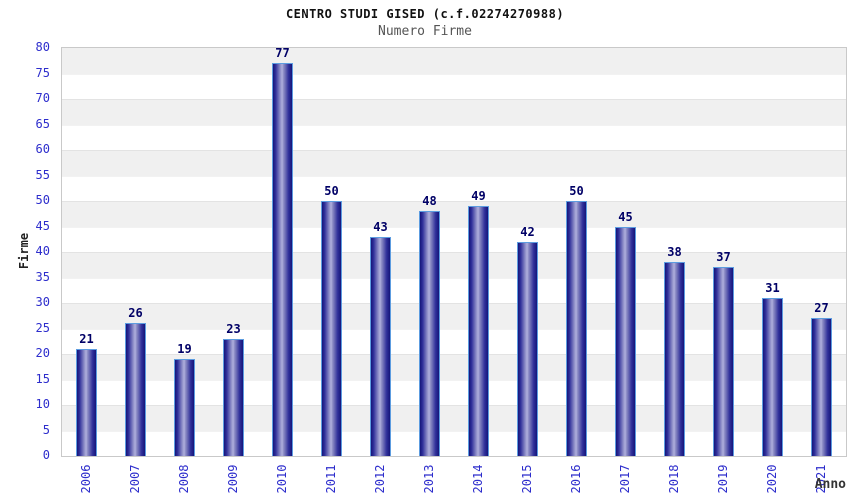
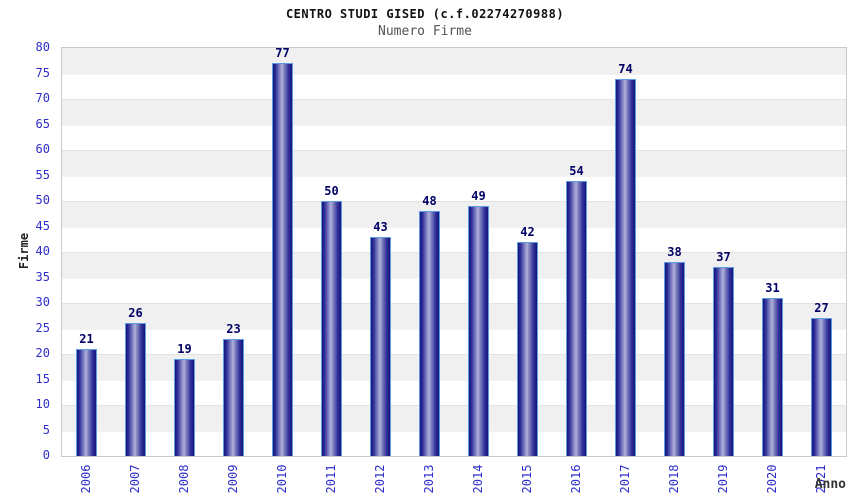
2016: 50 -> 54
2017: 45 -> 74
